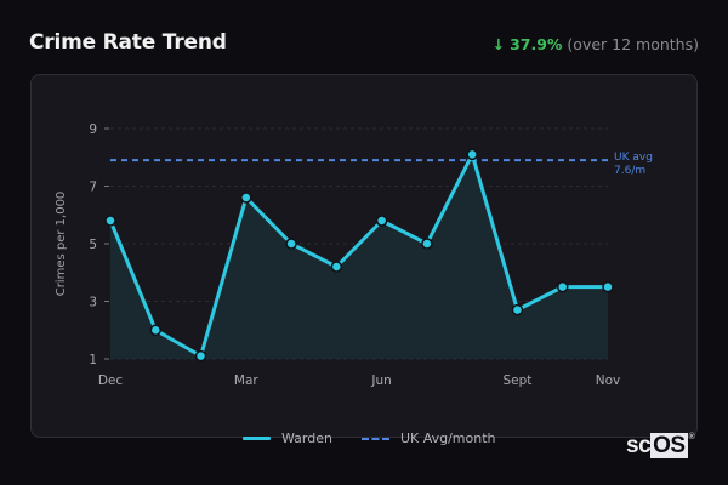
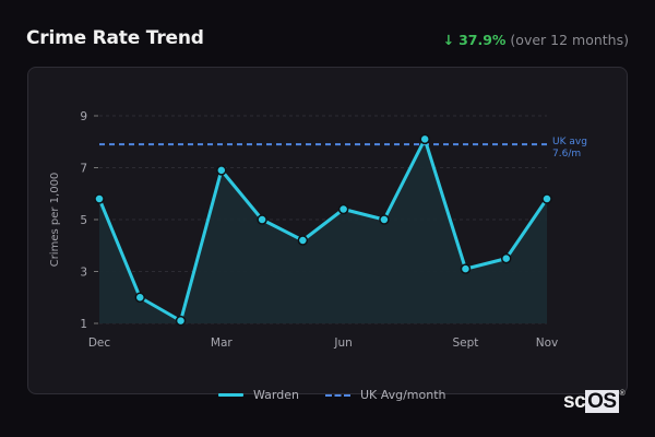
Mar: 6.6 -> 6.9
Jun: 5.8 -> 5.4
Sept: 2.7 -> 3.1
Nov: 3.5 -> 5.8
